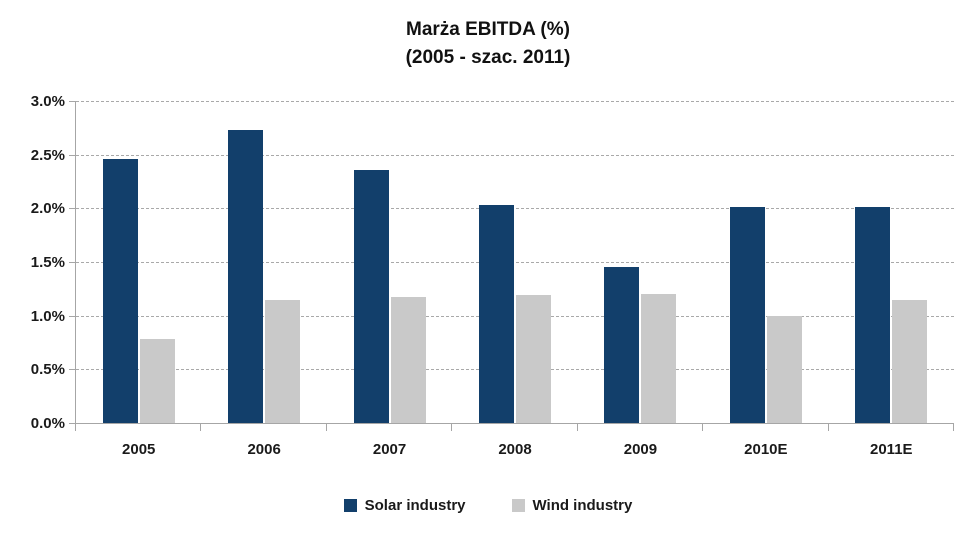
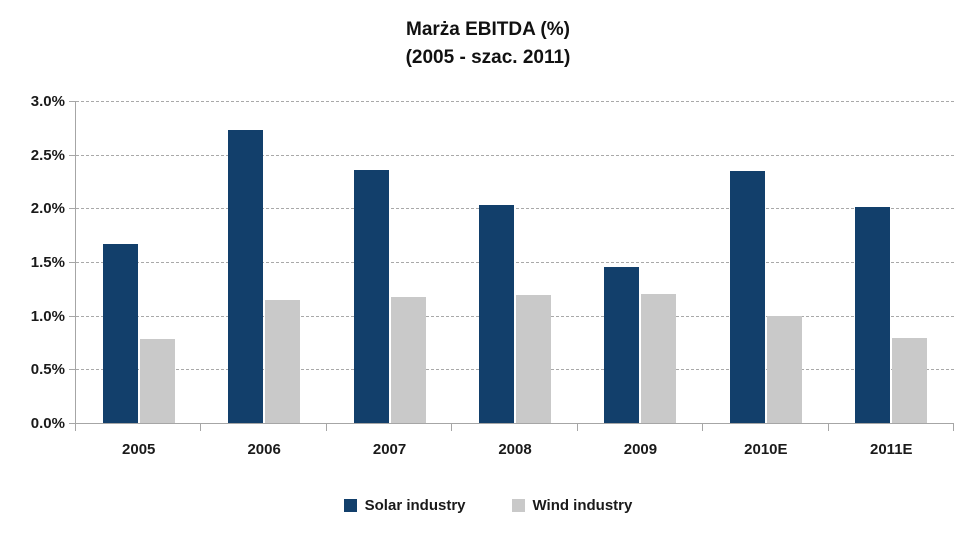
Solar industry/2005: 2.46% -> 1.67%
Solar industry/2010E: 2.01% -> 2.35%
Wind industry/2011E: 1.15% -> 0.79%
